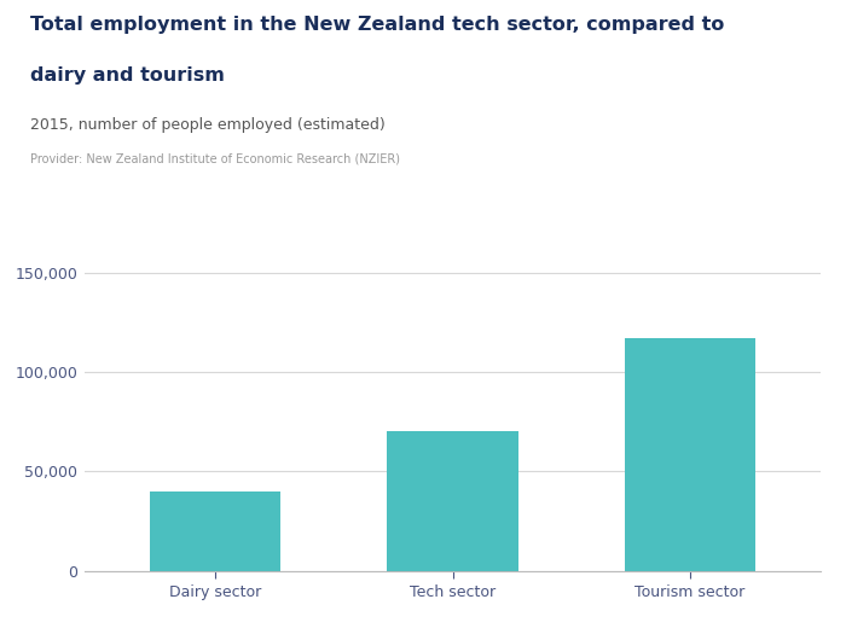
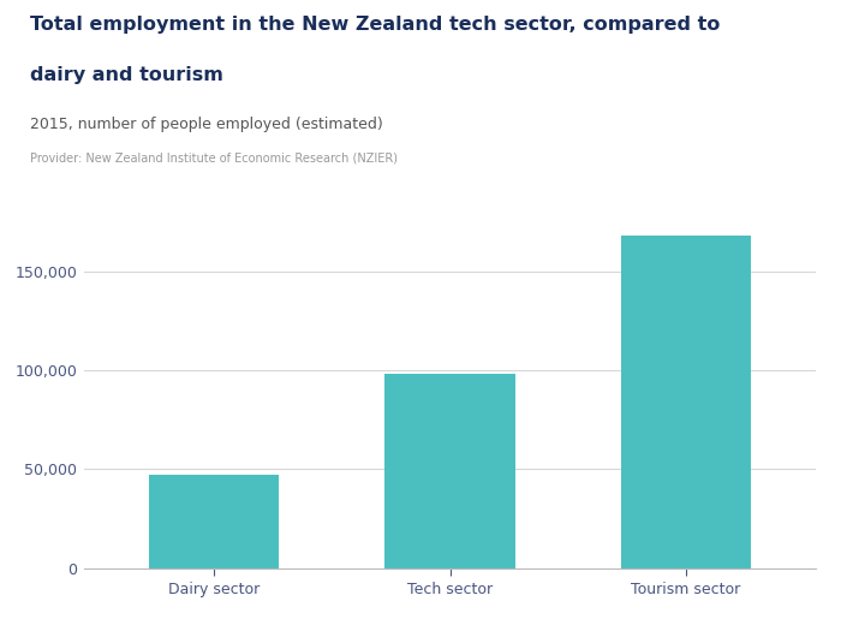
Dairy sector: 40,000 -> 47,000
Tech sector: 70,000 -> 98,000
Tourism sector: 117,000 -> 168,000
